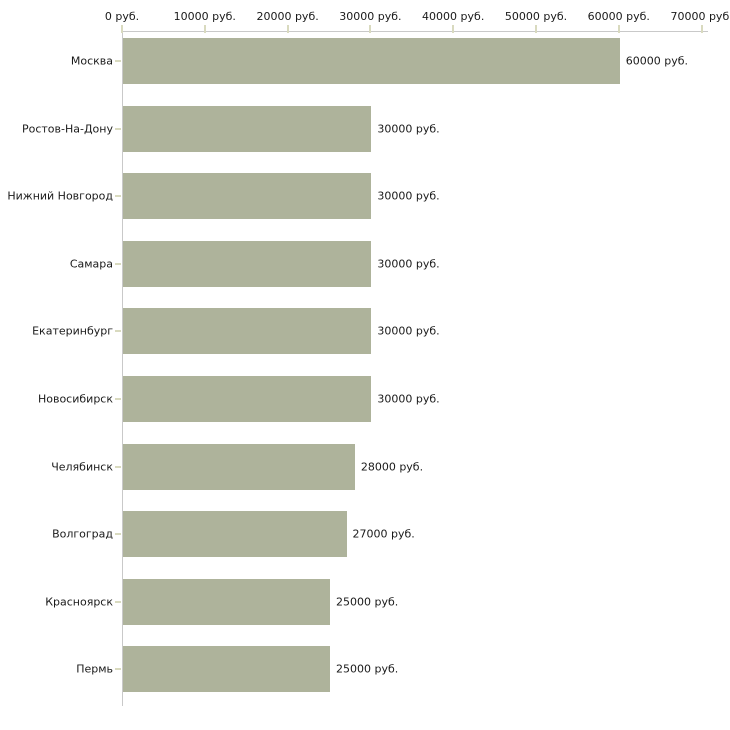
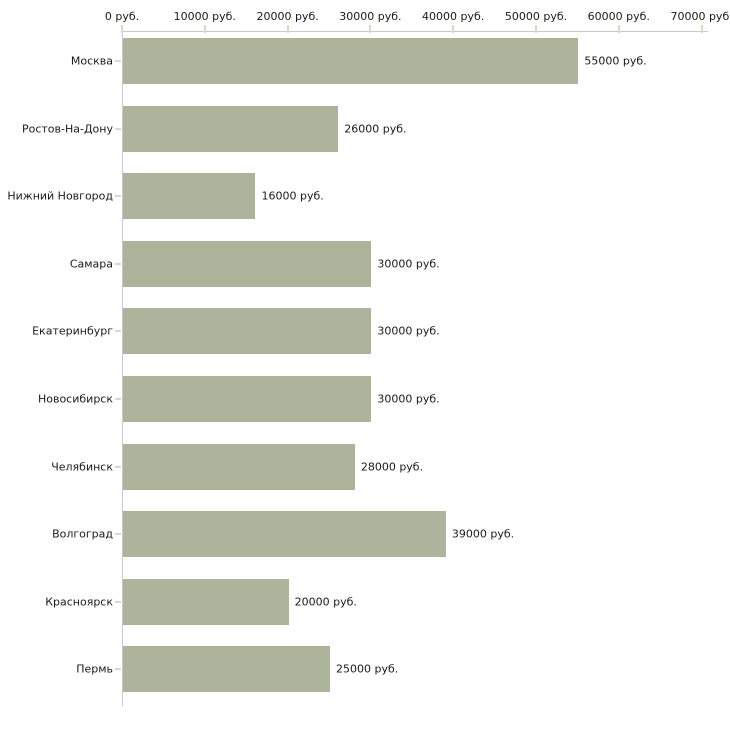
Москва: 60000 -> 55000
Ростов-На-Дону: 30000 -> 26000
Нижний Новгород: 30000 -> 16000
Волгоград: 27000 -> 39000
Красноярск: 25000 -> 20000
